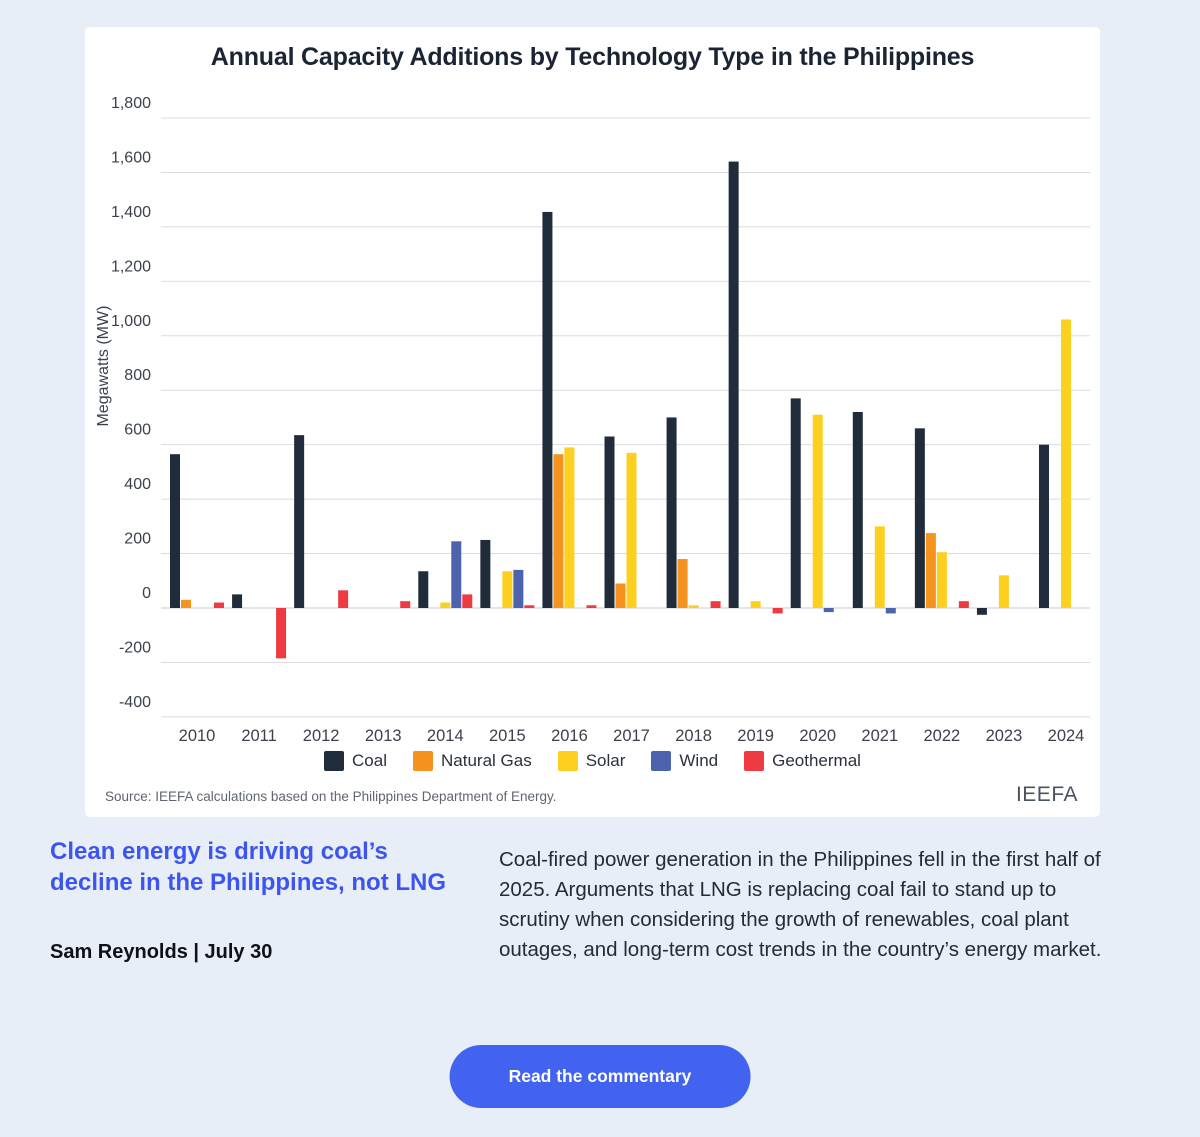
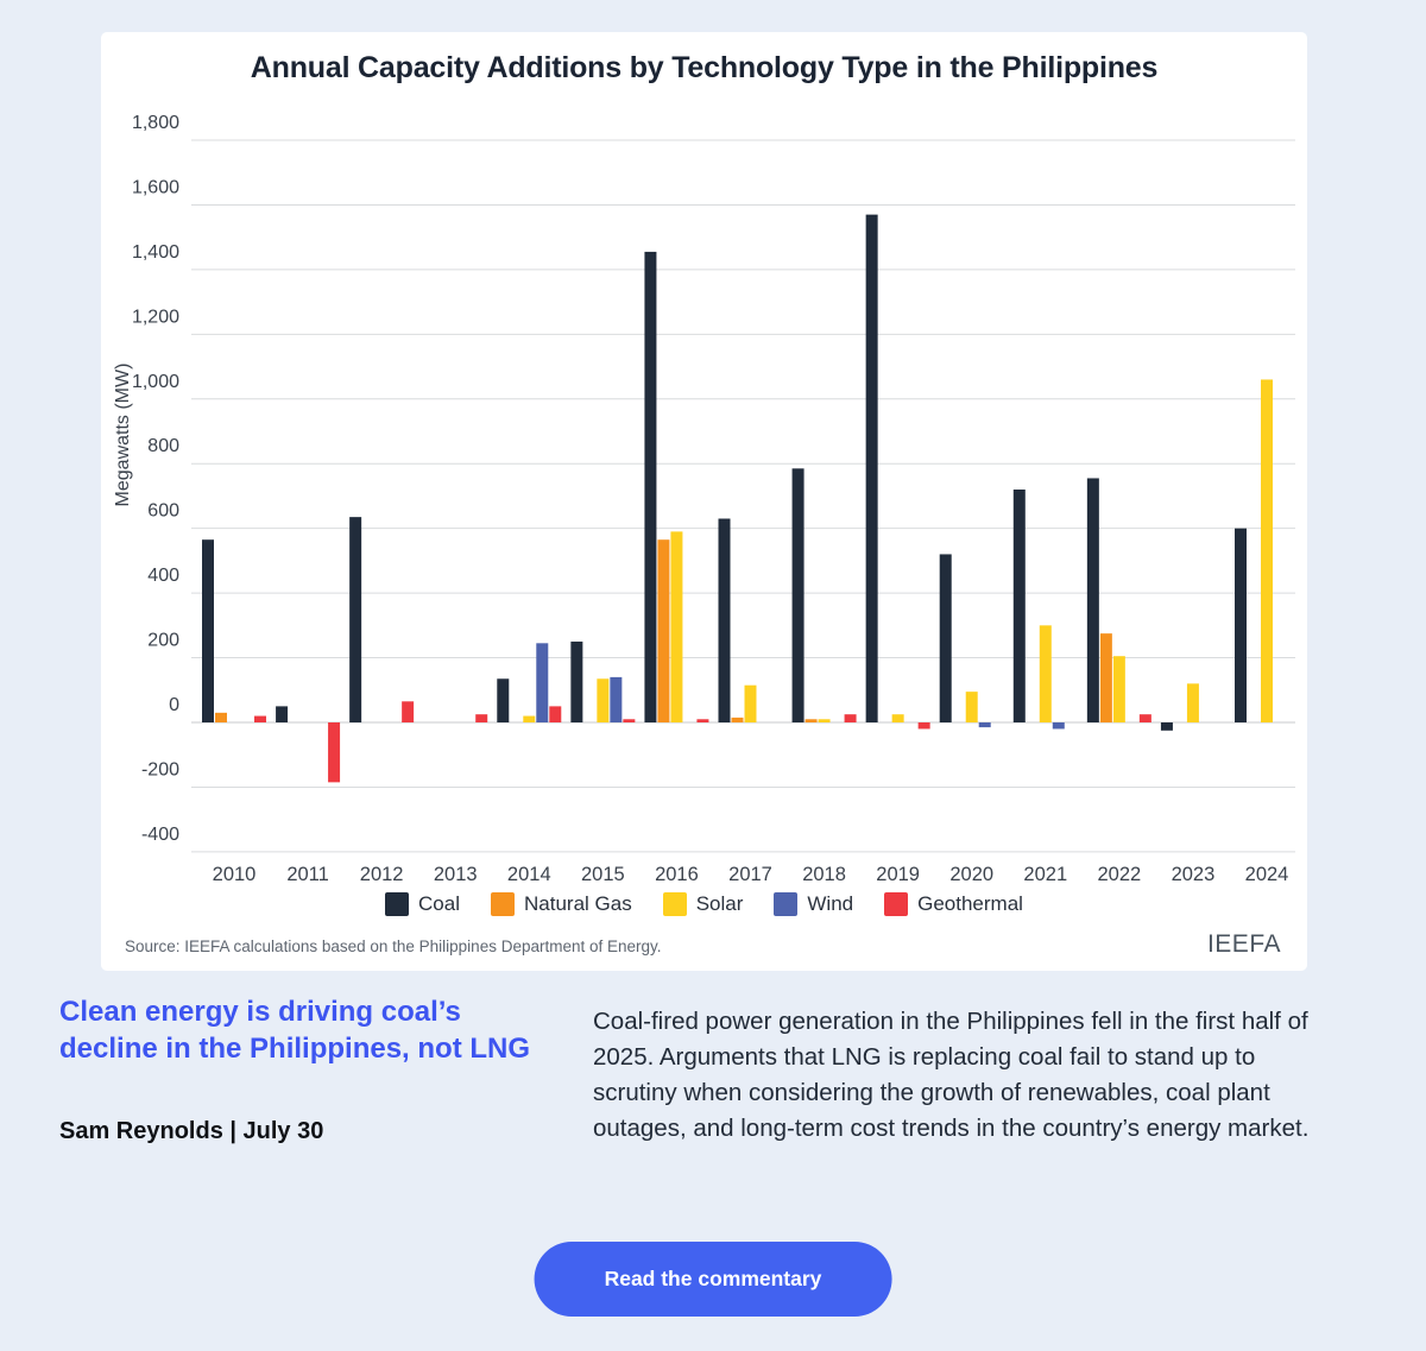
Natural Gas/2017: 90 -> 20
Solar/2017: 570 -> 120
Coal/2018: 700 -> 780
Natural Gas/2018: 180 -> 10
Coal/2019: 1640 -> 1570
Coal/2020: 770 -> 520
Solar/2020: 710 -> 100
Coal/2022: 660 -> 760
